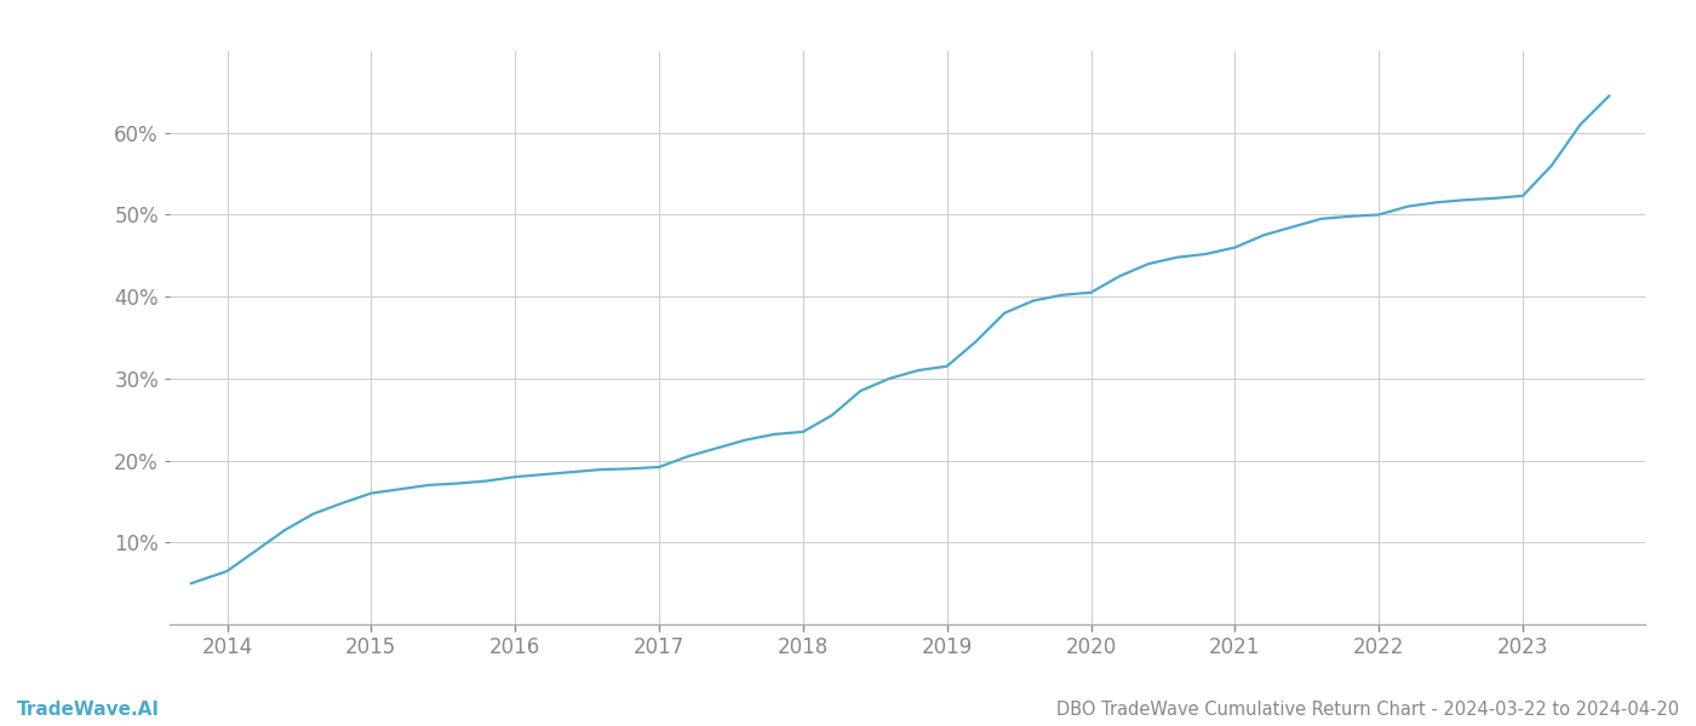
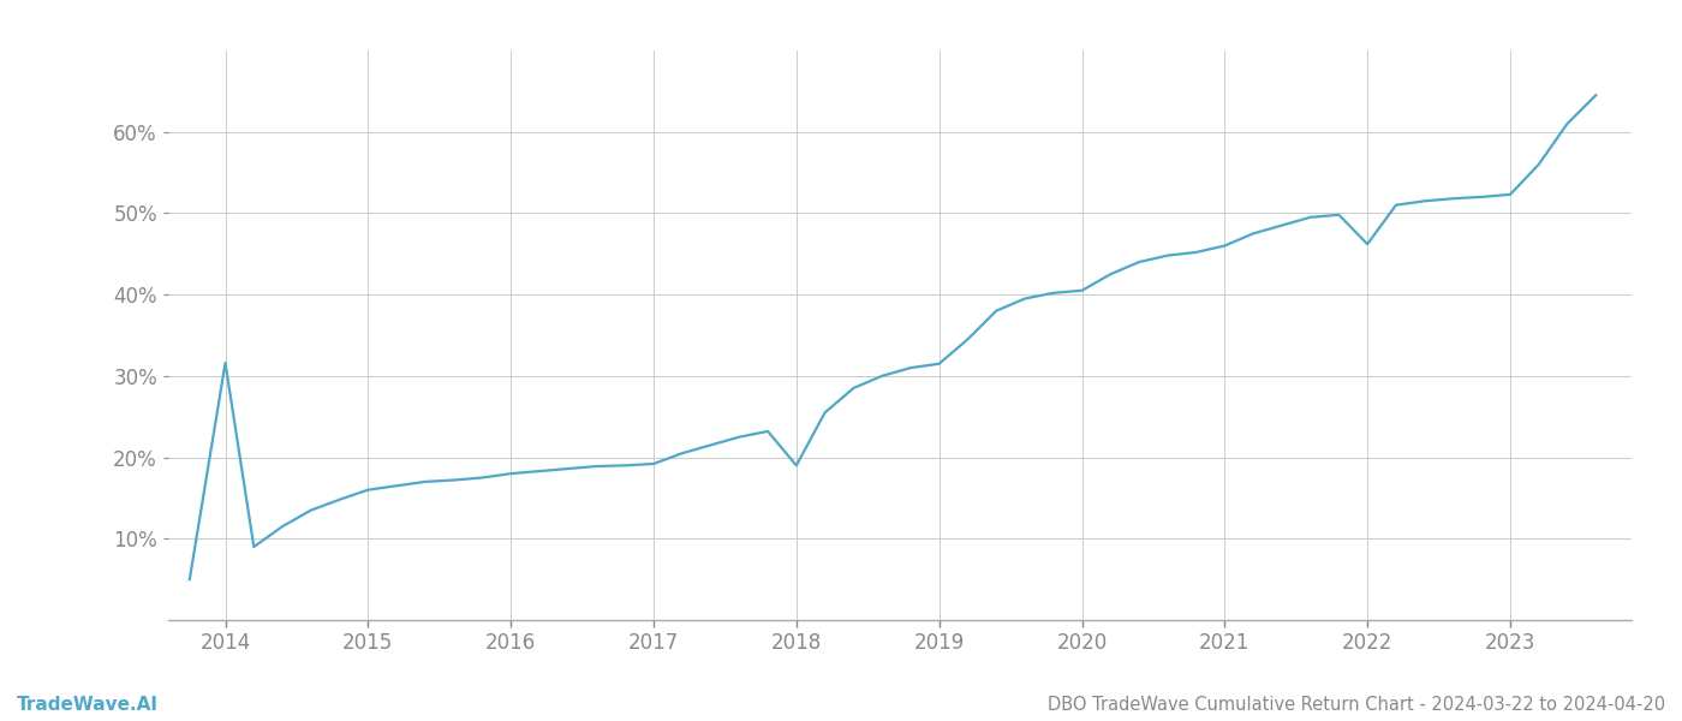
2014: 6.5% -> 31.6%
2018: 23.5% -> 19.0%
2022: 50.0% -> 46.2%
